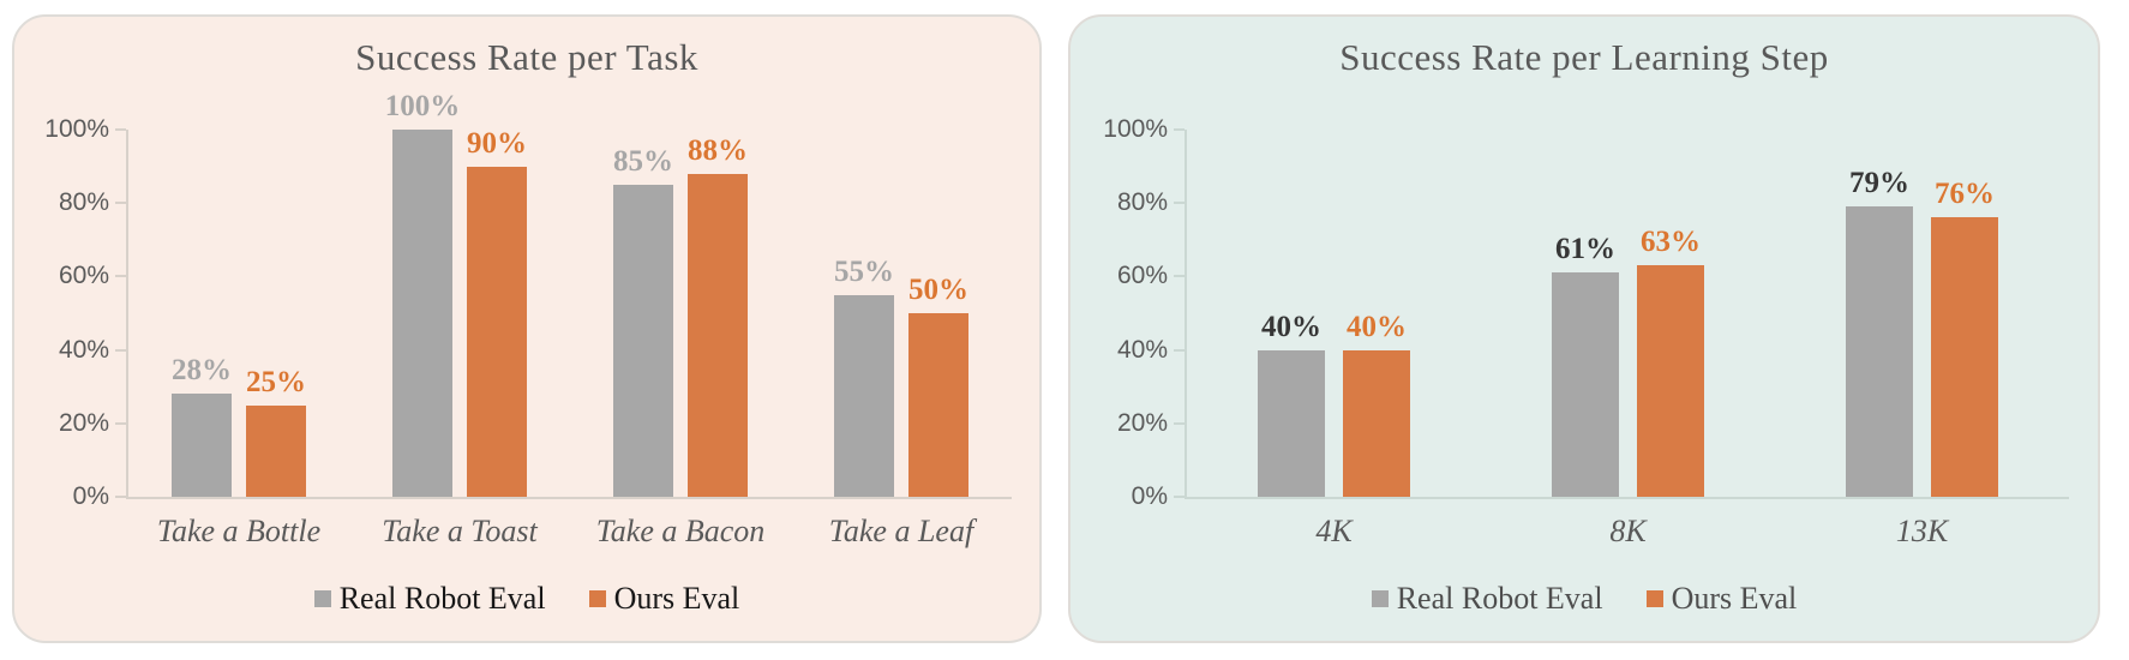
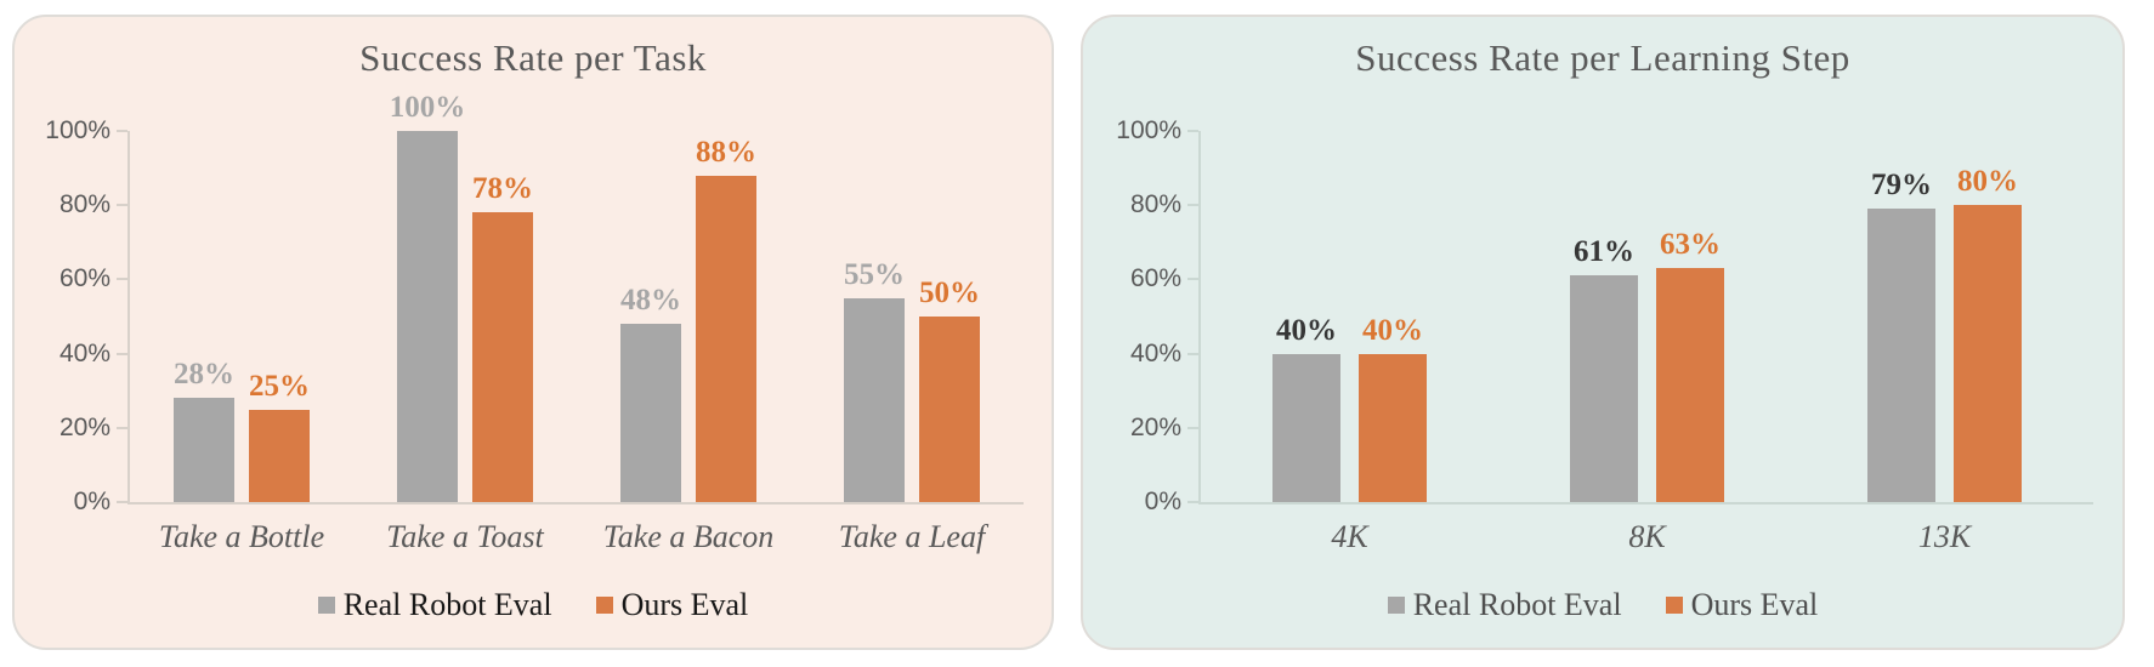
Success Rate per Task/Ours Eval/Take a Toast: 90% -> 78%
Success Rate per Task/Real Robot Eval/Take a Bacon: 85% -> 48%
Success Rate per Learning Step/Ours Eval/13K: 76% -> 80%
